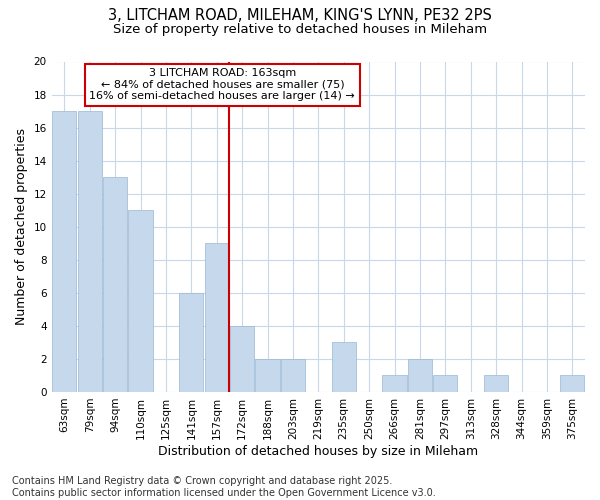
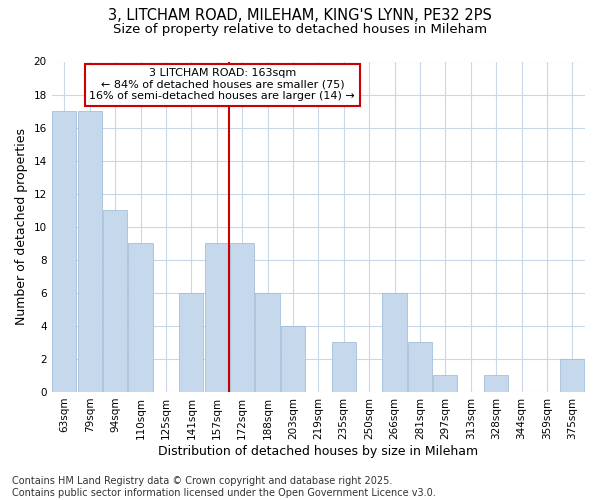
94sqm: 13 -> 11
110sqm: 11 -> 9
172sqm: 4 -> 9
188sqm: 2 -> 6
203sqm: 2 -> 4
266sqm: 1 -> 6
281sqm: 2 -> 3
375sqm: 1 -> 2
